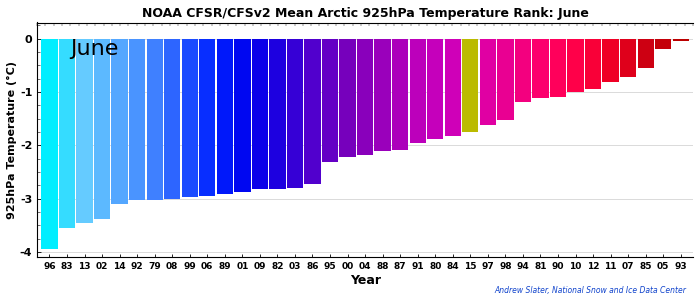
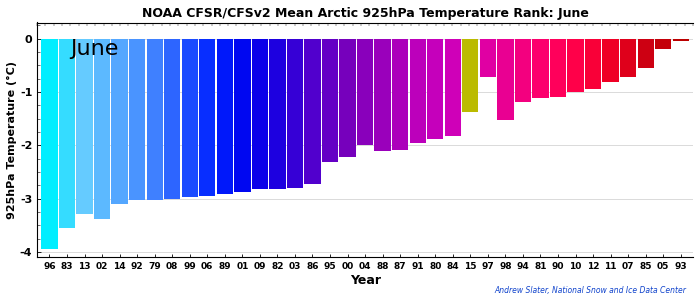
13: -3.45 -> -3.28
04: -2.18 -> -2.00
15: -1.75 -> -1.38
97: -1.62 -> -0.72
